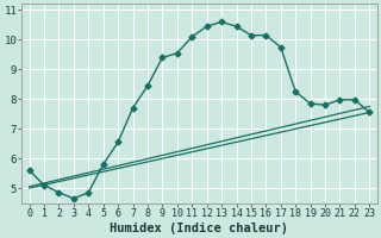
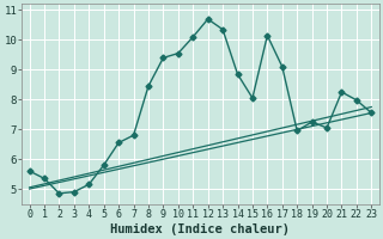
1: 5.10 -> 5.35
3: 4.65 -> 4.90
4: 4.85 -> 5.15
7: 7.70 -> 6.80
12: 10.45 -> 10.70
13: 10.60 -> 10.35
14: 10.45 -> 8.85
15: 10.15 -> 8.05
17: 9.75 -> 9.10
18: 8.25 -> 6.95
19: 7.85 -> 7.25
20: 7.80 -> 7.05
21: 7.98 -> 8.25
